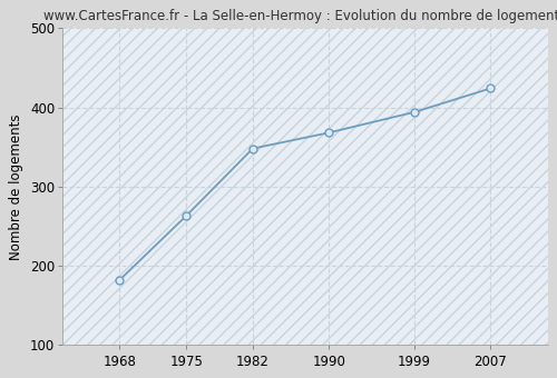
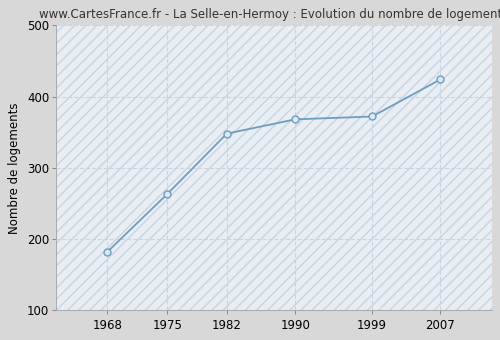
1999: 394 -> 372
